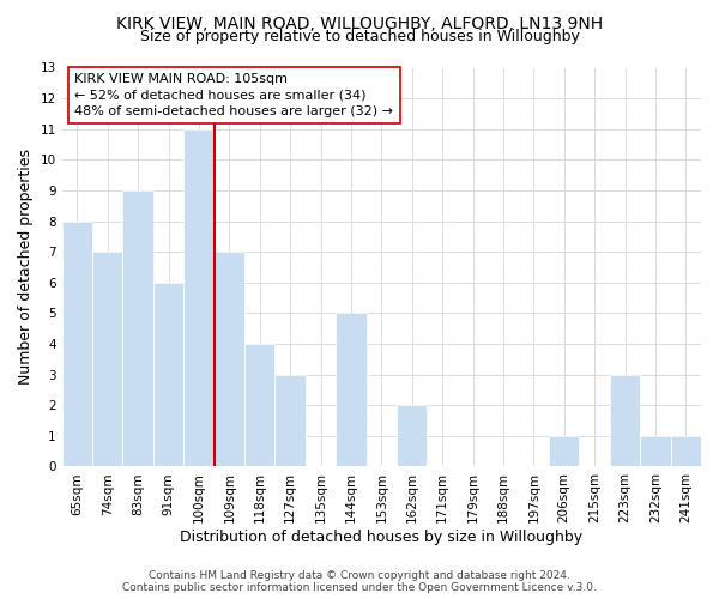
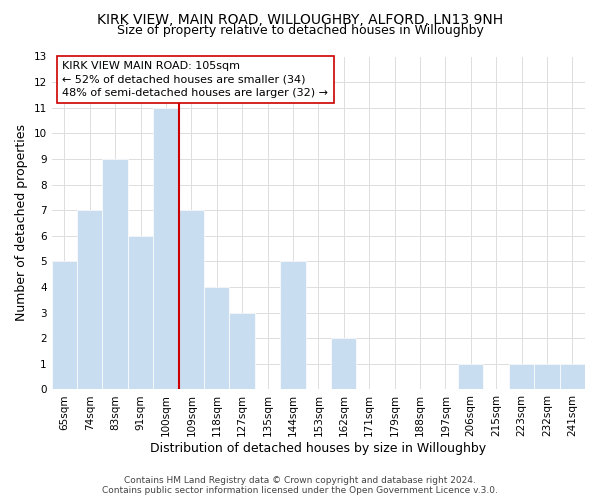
65sqm: 8 -> 5
223sqm: 3 -> 1
